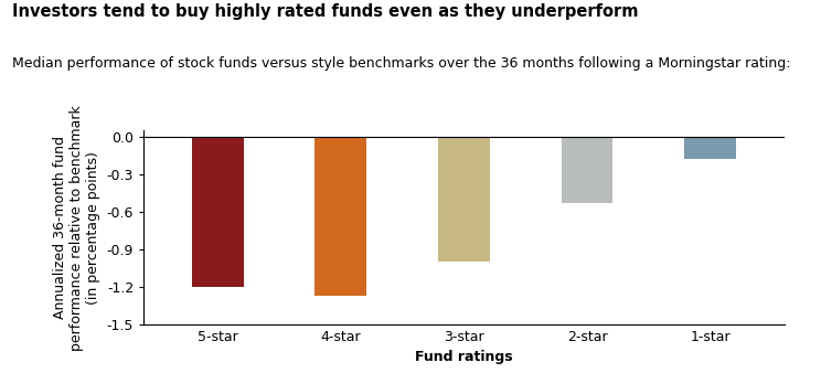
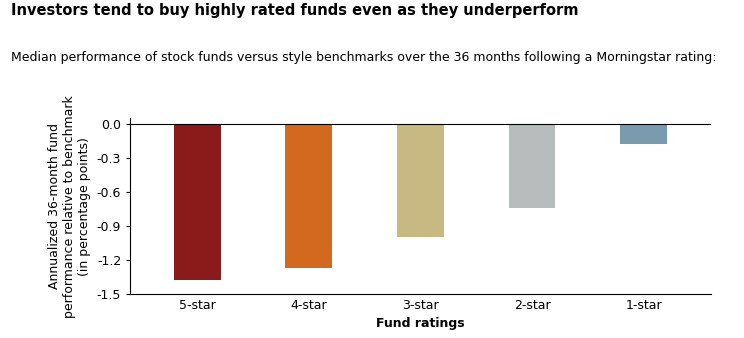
5-star: -1.20 -> -1.38
2-star: -0.53 -> -0.74
